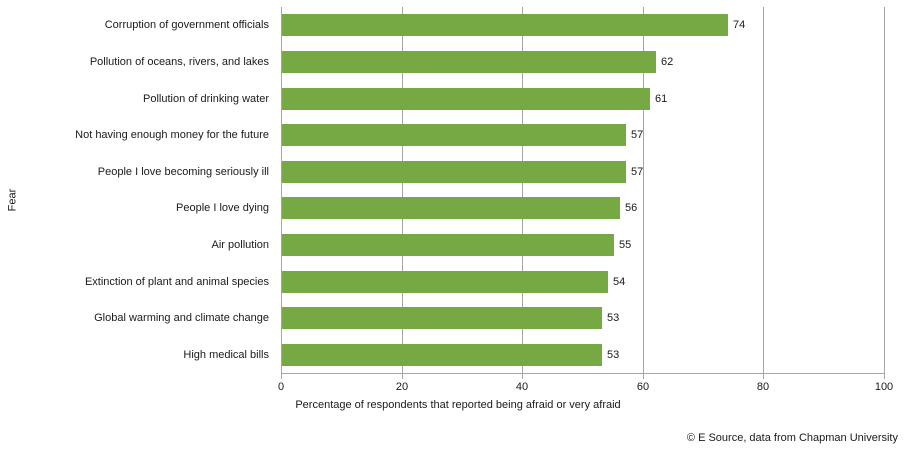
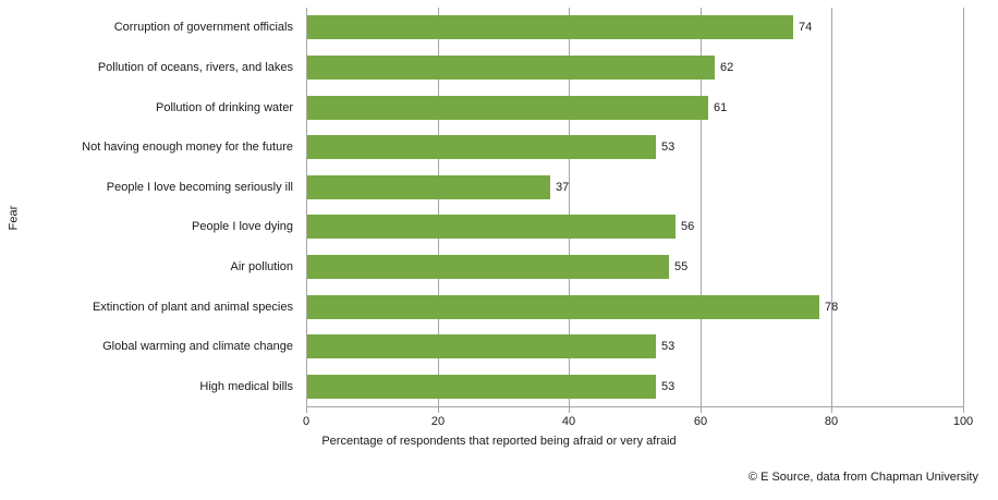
Not having enough money for the future: 57 -> 53
People I love becoming seriously ill: 57 -> 37
Extinction of plant and animal species: 54 -> 78
